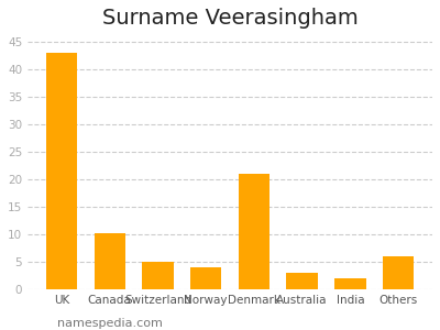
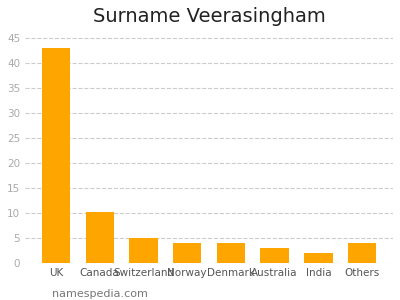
Denmark: 21.0 -> 4.0
Others: 6.0 -> 4.0
